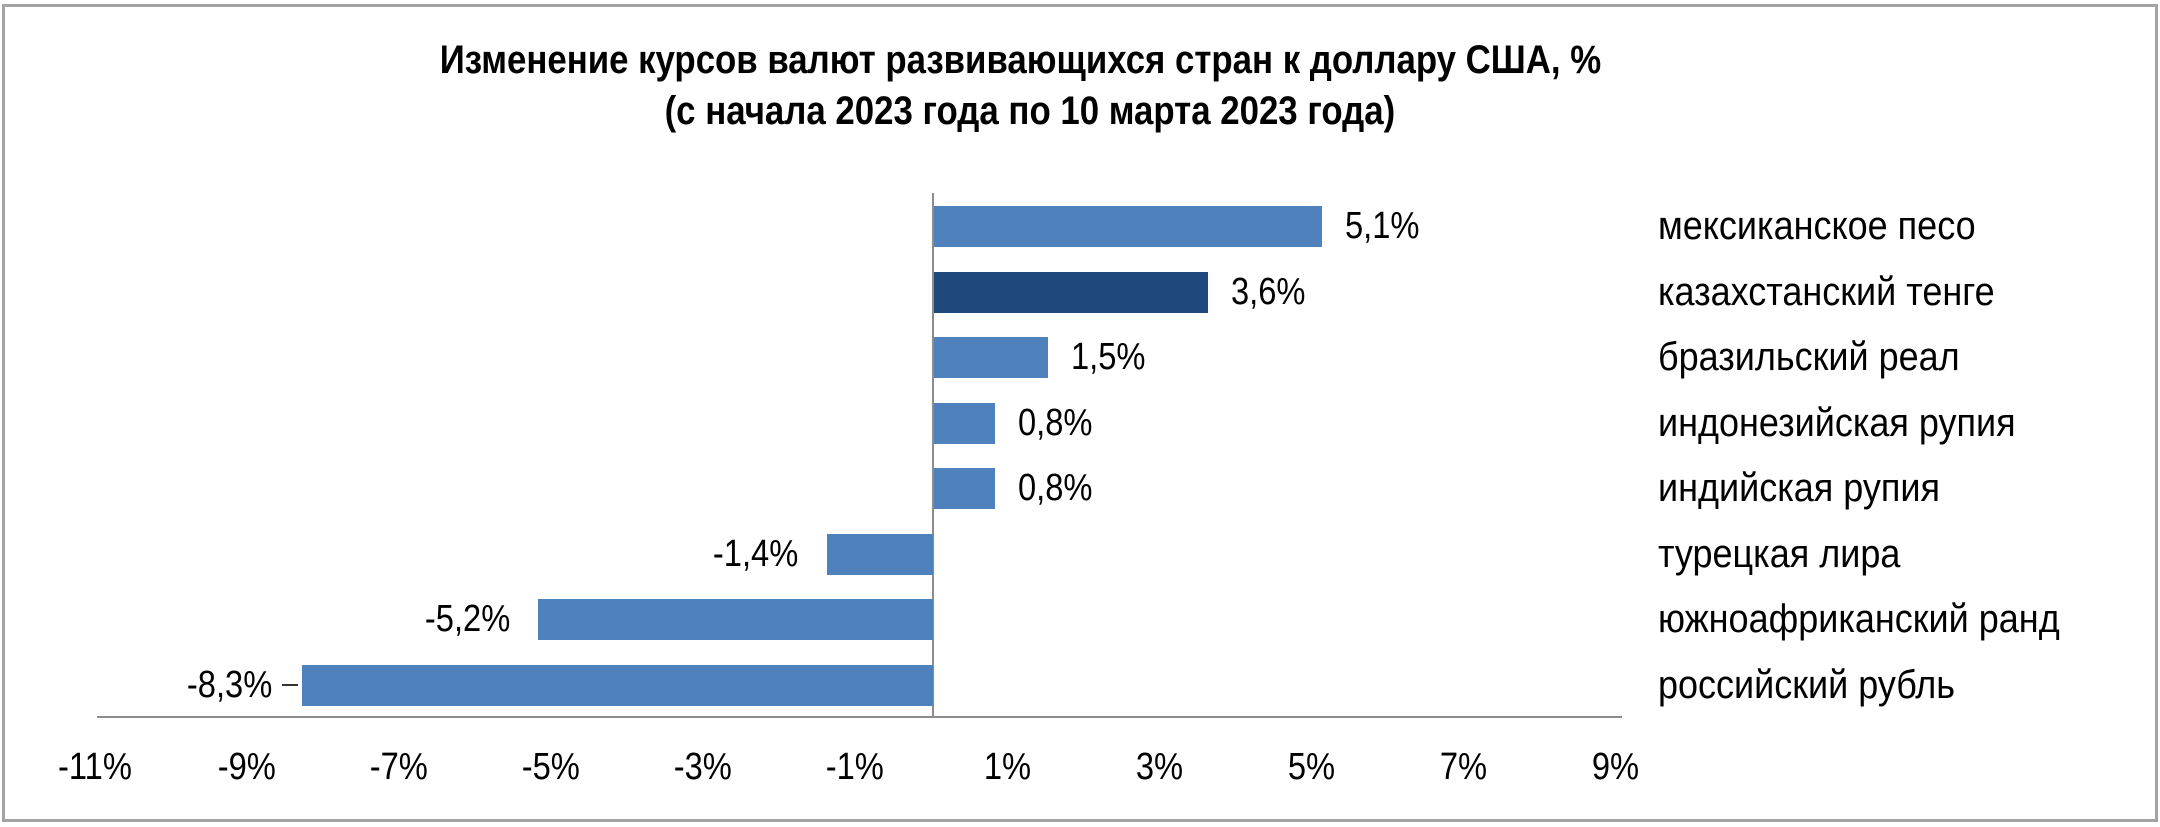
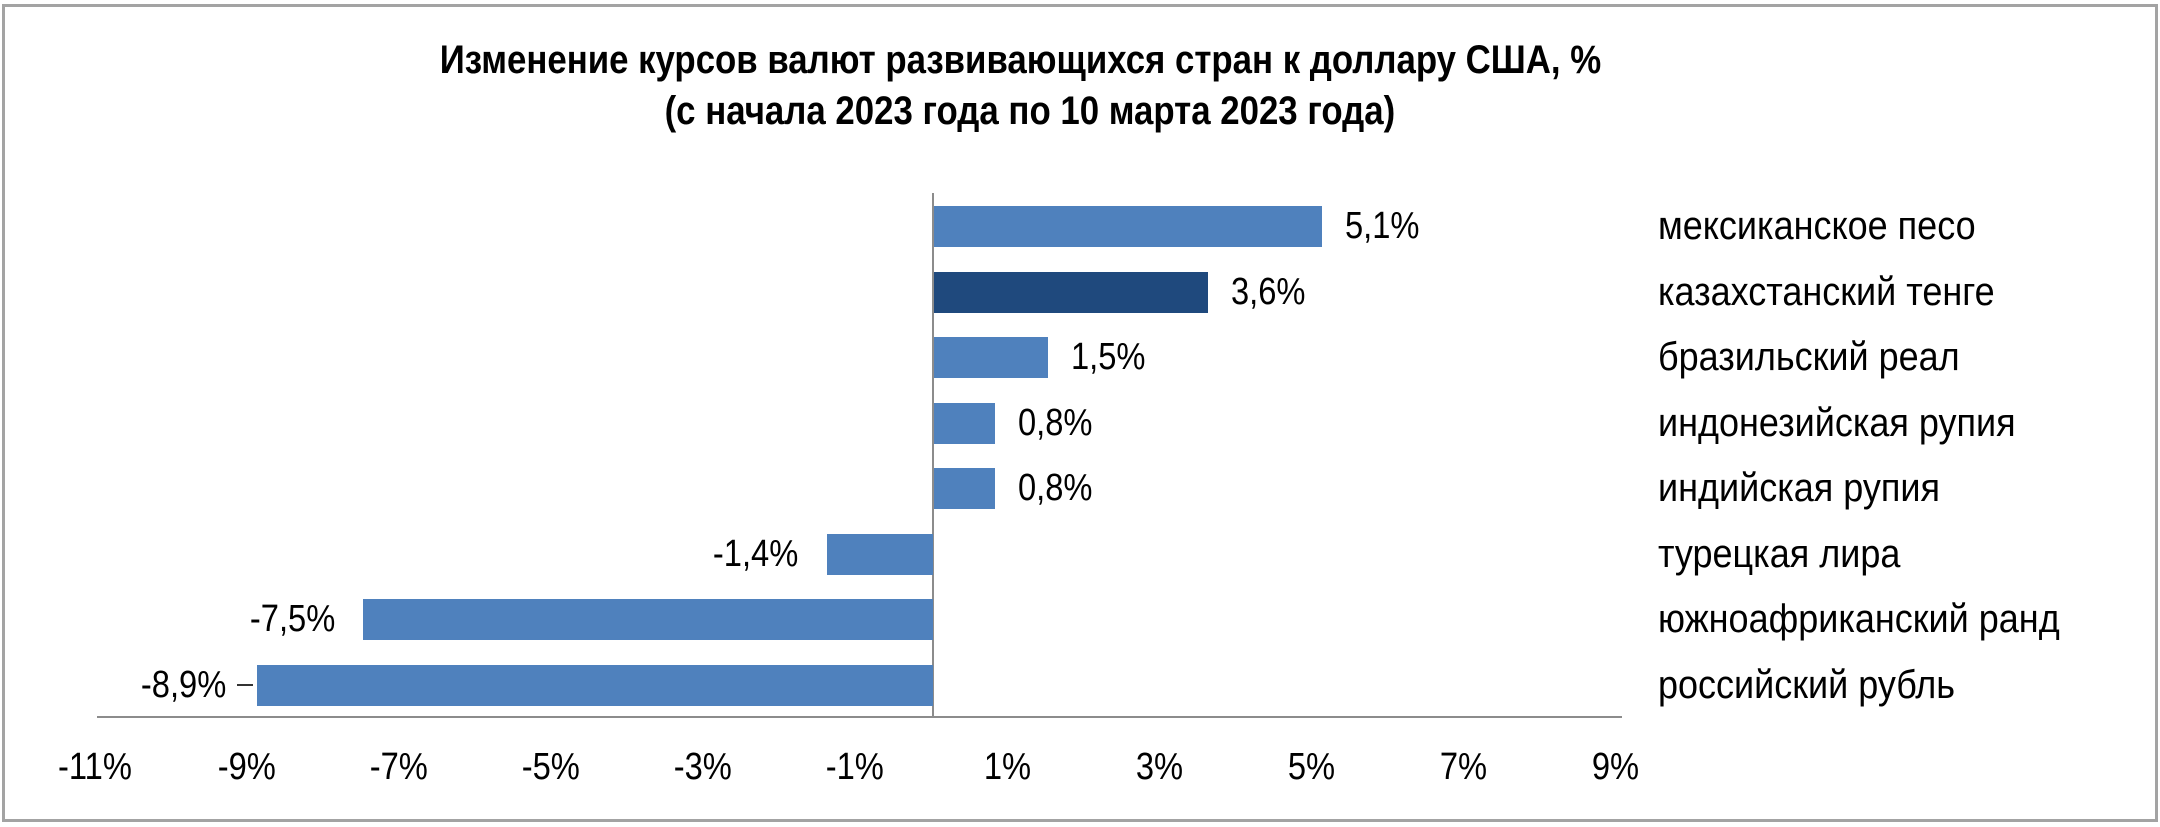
южноафриканский ранд: -5,2% -> -7,5%
российский рубль: -8,3% -> -8,9%
